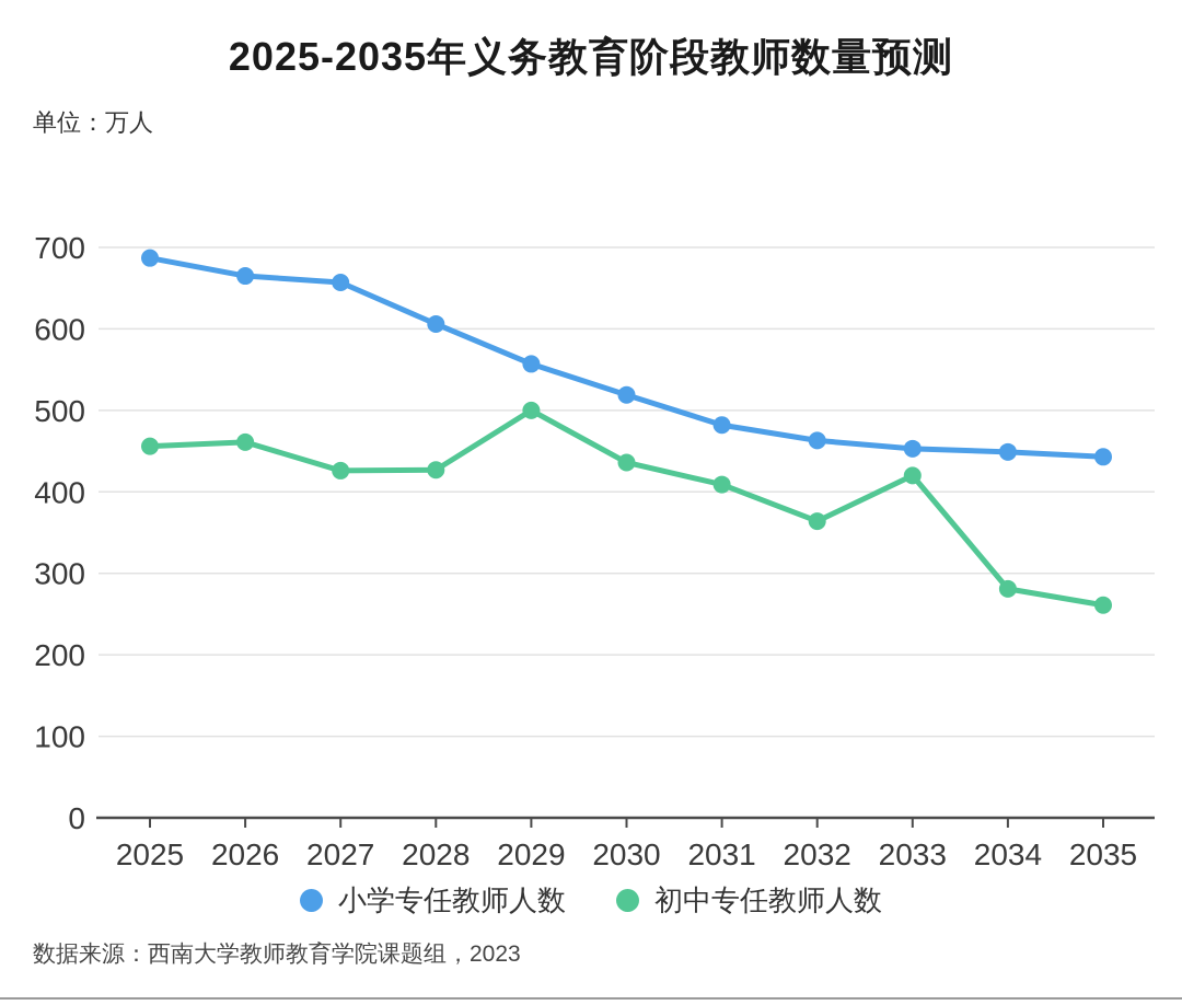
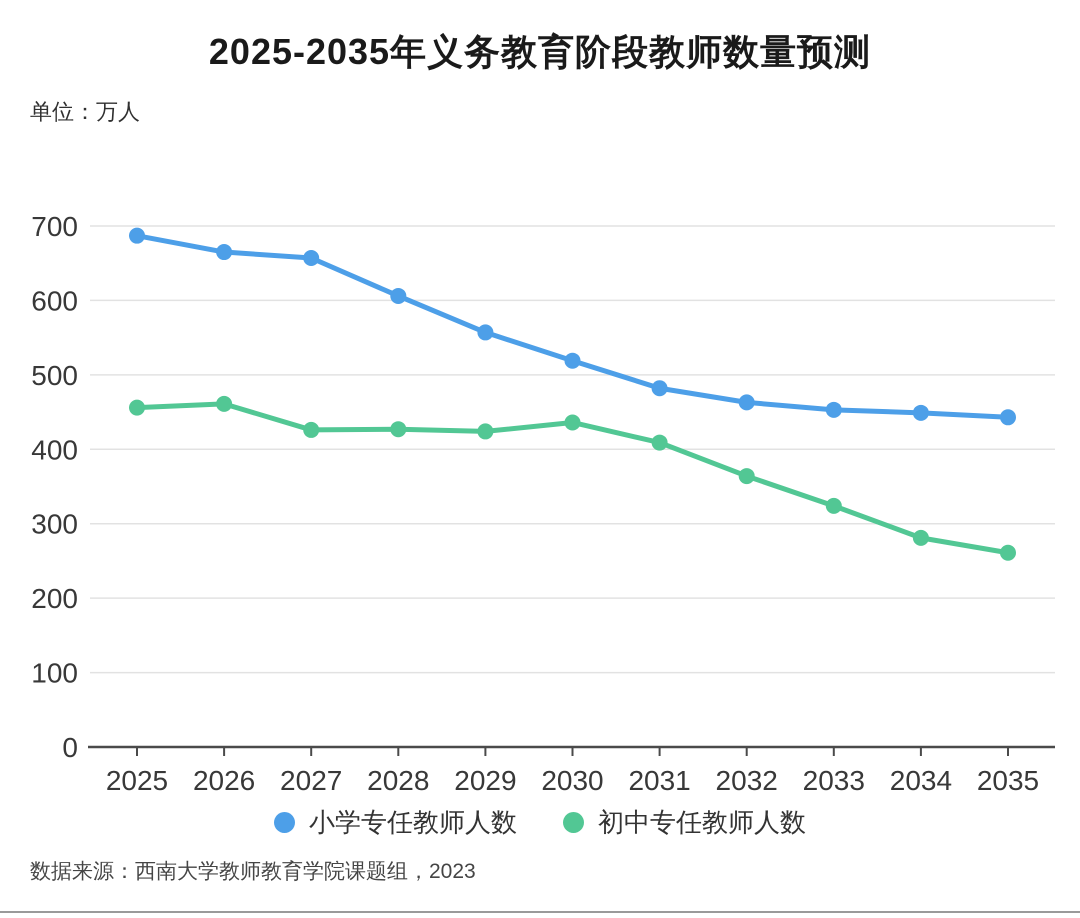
初中专任教师人数/2029: 500 -> 420
初中专任教师人数/2033: 420 -> 320
